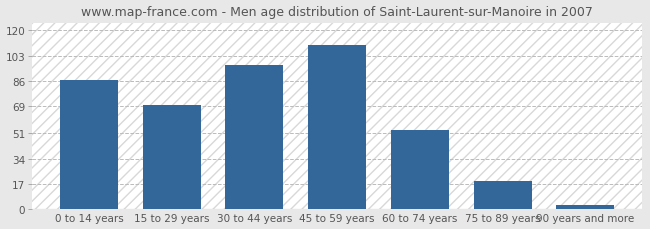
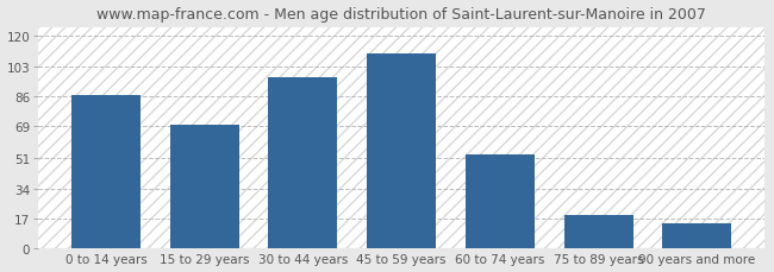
90 years and more: 3 -> 14
